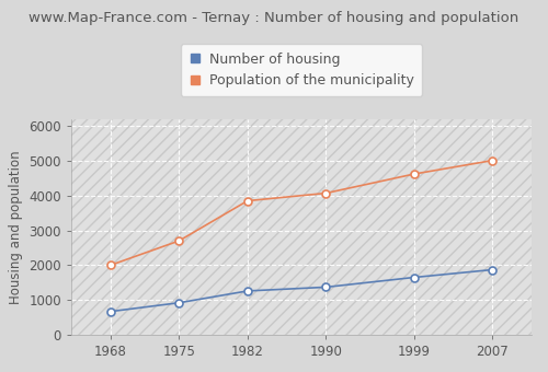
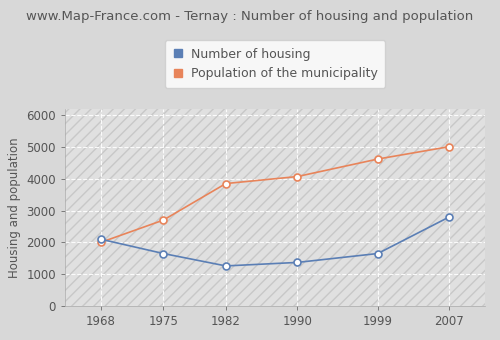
Number of housing/1968: 670 -> 2100
Number of housing/1975: 920 -> 1650
Number of housing/2007: 1870 -> 2800
